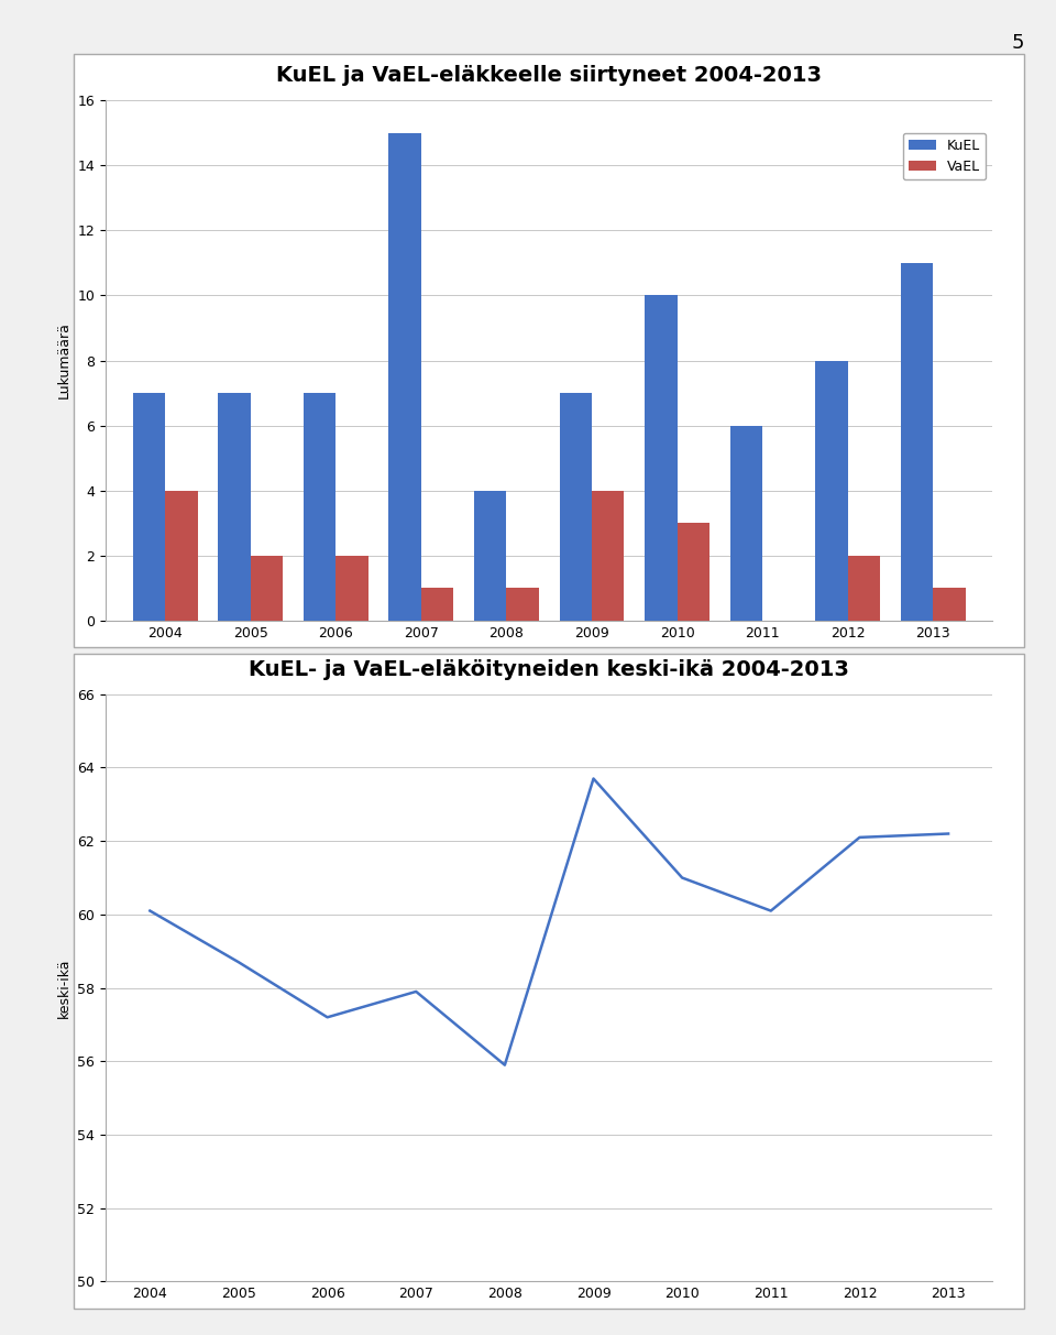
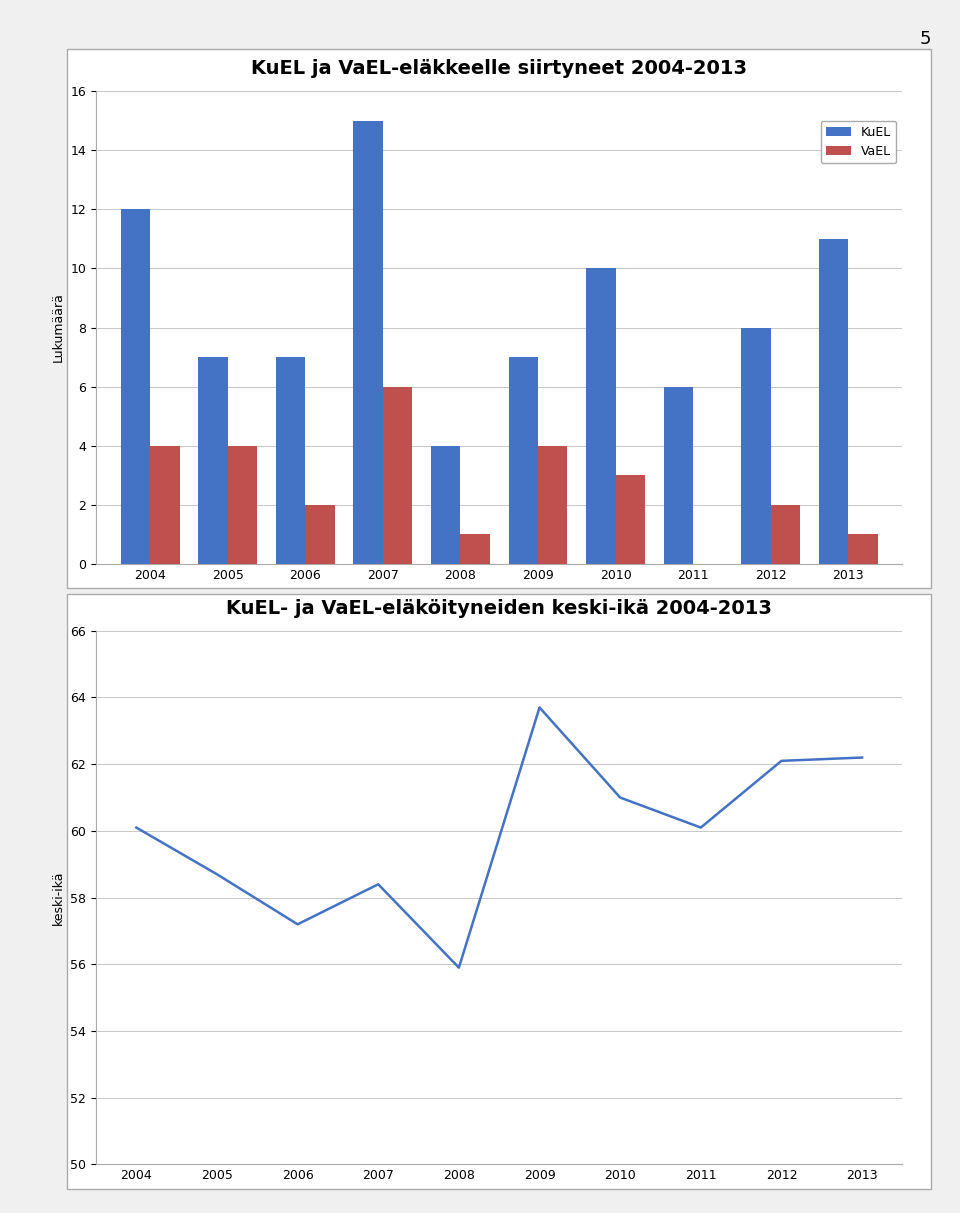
KuEL ja VaEL-eläkkeelle siirtyneet 2004-2013/KuEL/2004: 7 -> 12
KuEL ja VaEL-eläkkeelle siirtyneet 2004-2013/VaEL/2005: 2 -> 4
KuEL ja VaEL-eläkkeelle siirtyneet 2004-2013/VaEL/2007: 1 -> 6
KuEL- ja VaEL-eläköityneiden keski-ikä 2004-2013/2007: 57.9 -> 58.4
